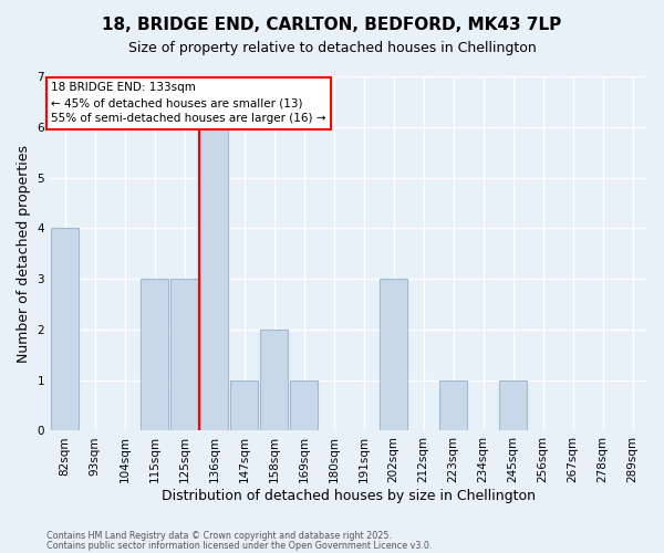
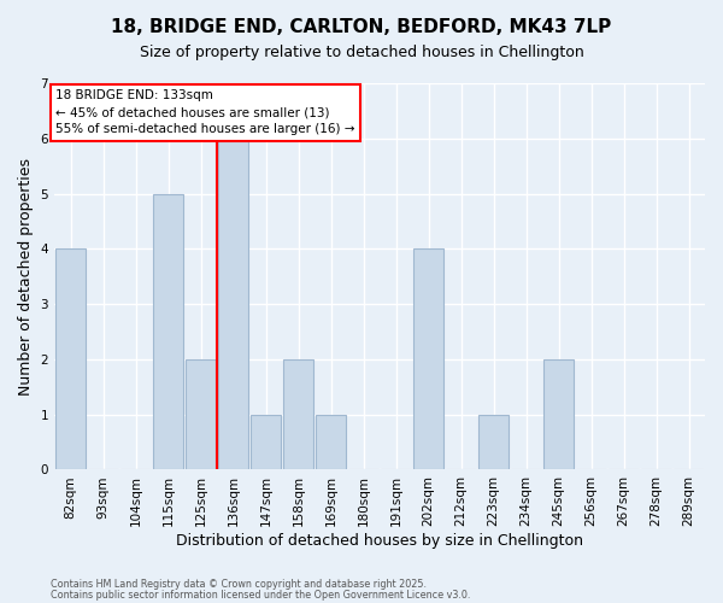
115sqm: 3 -> 5
125sqm: 3 -> 2
202sqm: 3 -> 4
245sqm: 1 -> 2
